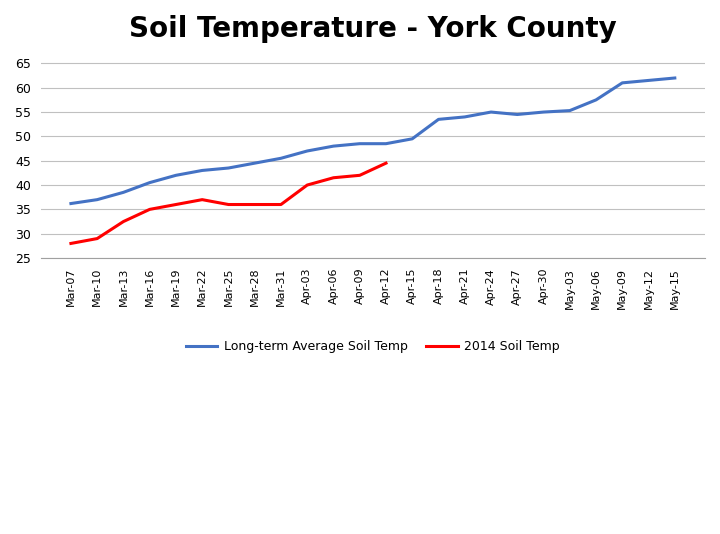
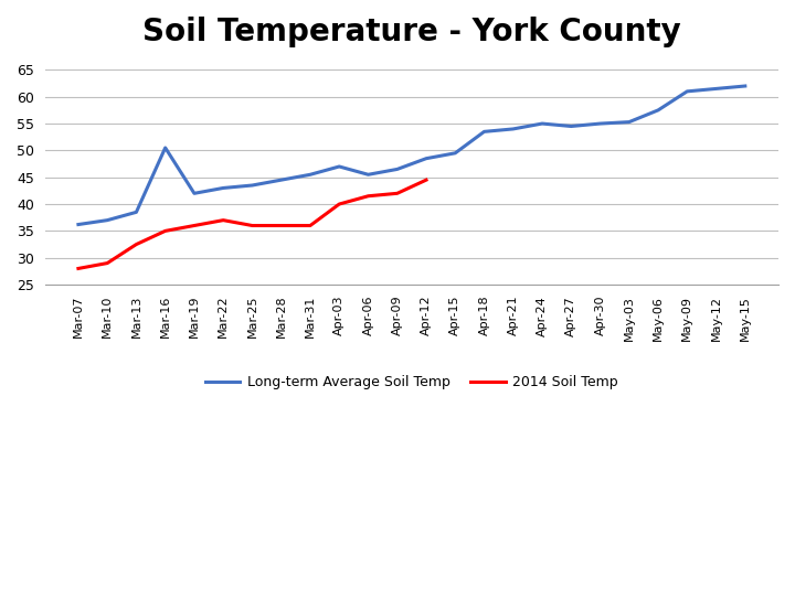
Long-term Average Soil Temp/Mar-16: 40.5 -> 50.5
Long-term Average Soil Temp/Apr-06: 48.0 -> 45.5
Long-term Average Soil Temp/Apr-09: 48.5 -> 46.5
